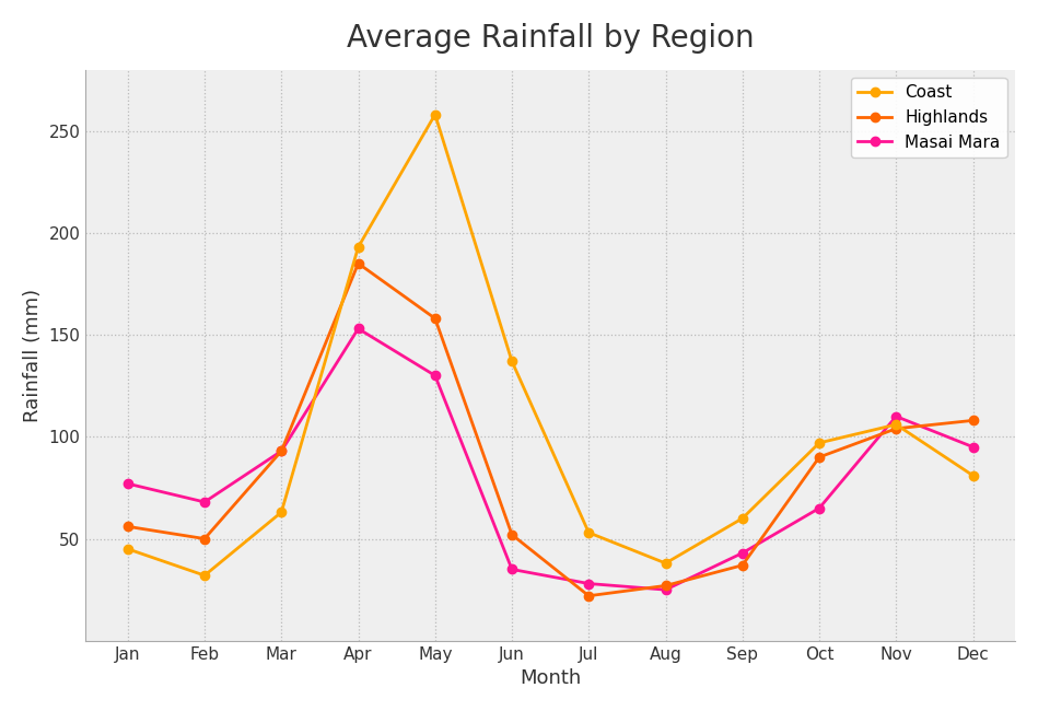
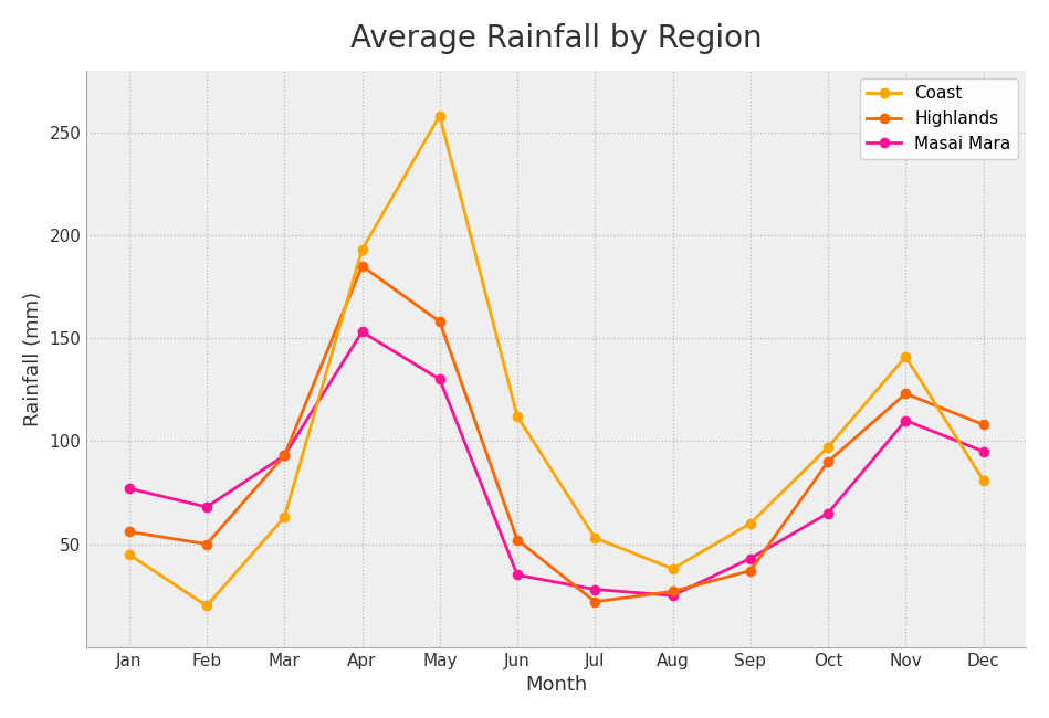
Coast/Feb: 32 -> 20
Coast/Jun: 137 -> 112
Coast/Nov: 106 -> 141
Highlands/Nov: 104 -> 123
